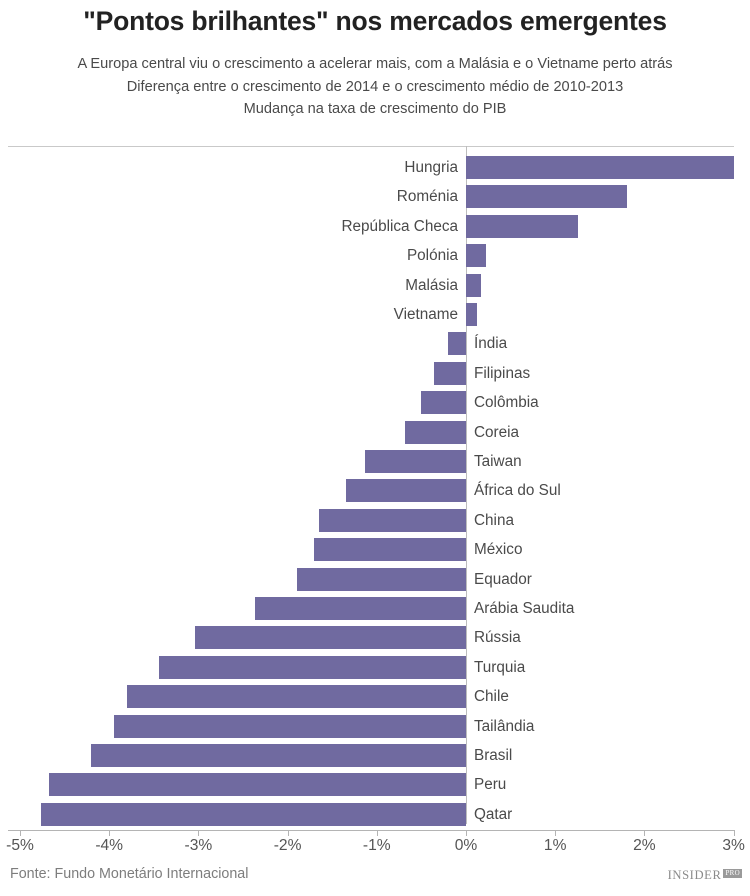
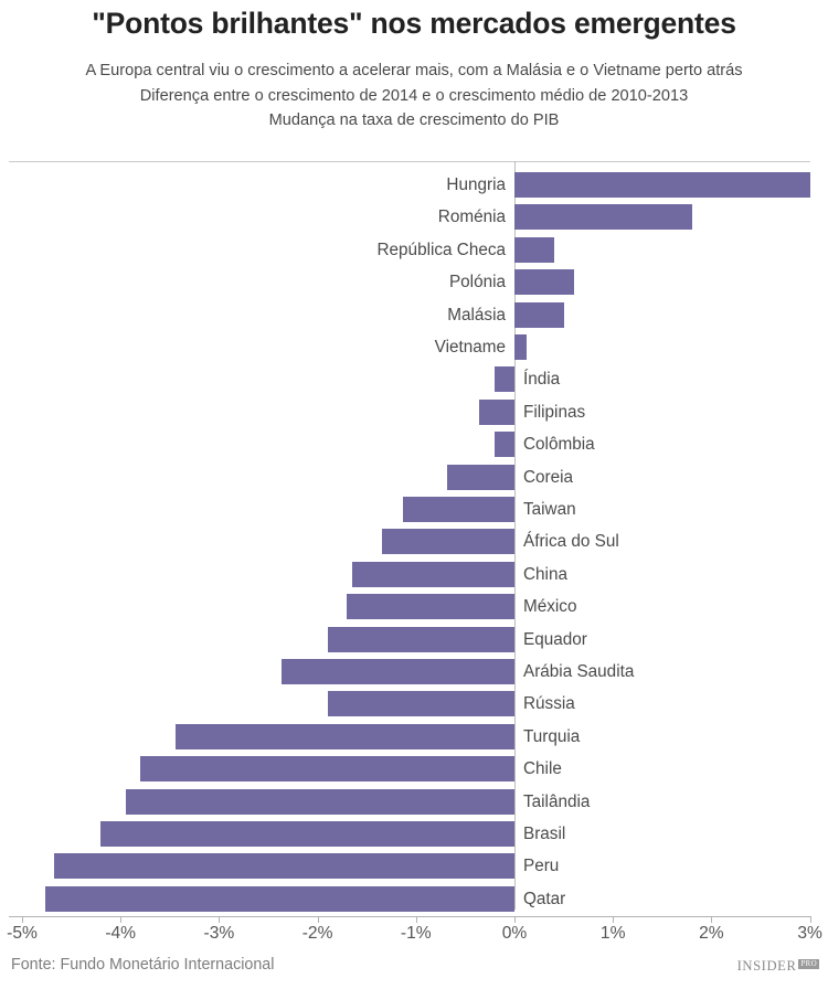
República Checa: 1.2% -> 0.4%
Polónia: 0.2% -> 0.6%
Malásia: 0.2% -> 0.5%
Colômbia: -0.5% -> -0.2%
Rússia: -3.0% -> -1.9%
